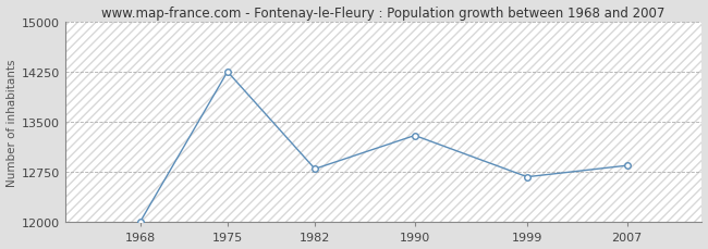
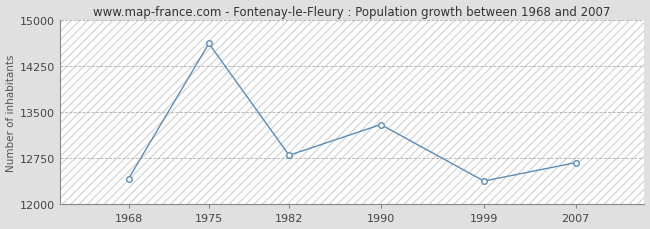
1968: 12000 -> 12420
1975: 14260 -> 14620
1999: 12680 -> 12380
2007: 12850 -> 12680
